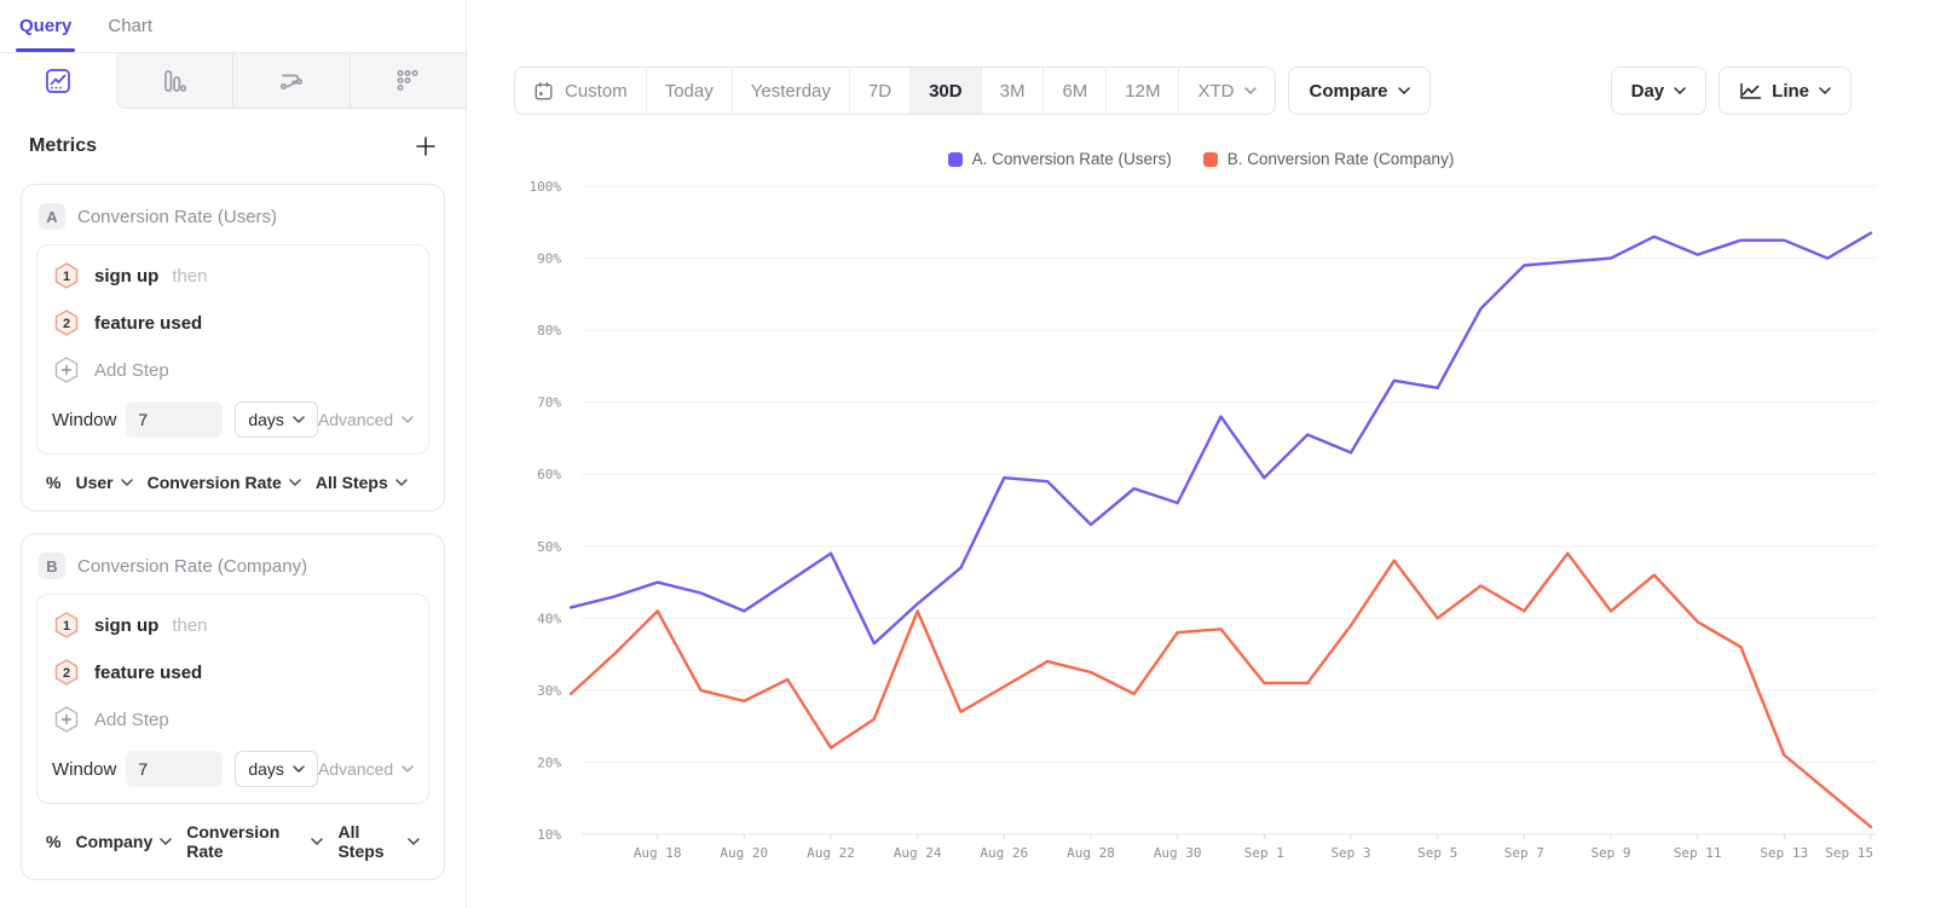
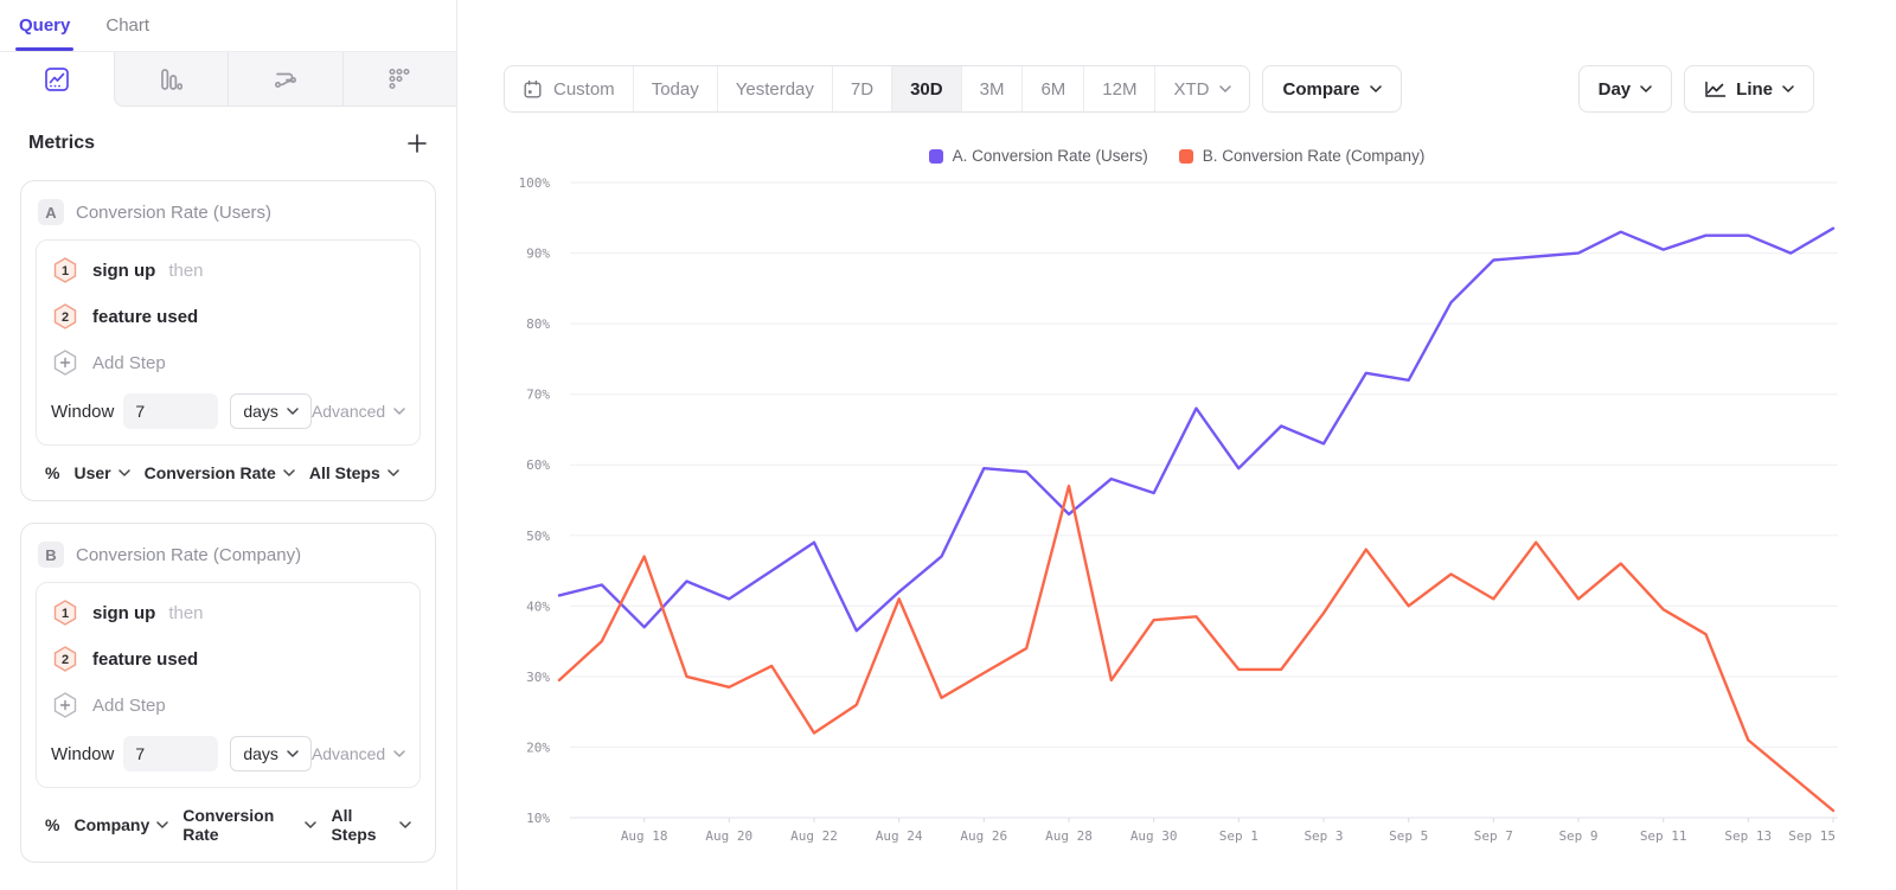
A. Conversion Rate (Users)/Aug 18: 45% -> 37%
B. Conversion Rate (Company)/Aug 18: 41% -> 47%
B. Conversion Rate (Company)/Aug 28: 32% -> 57%
